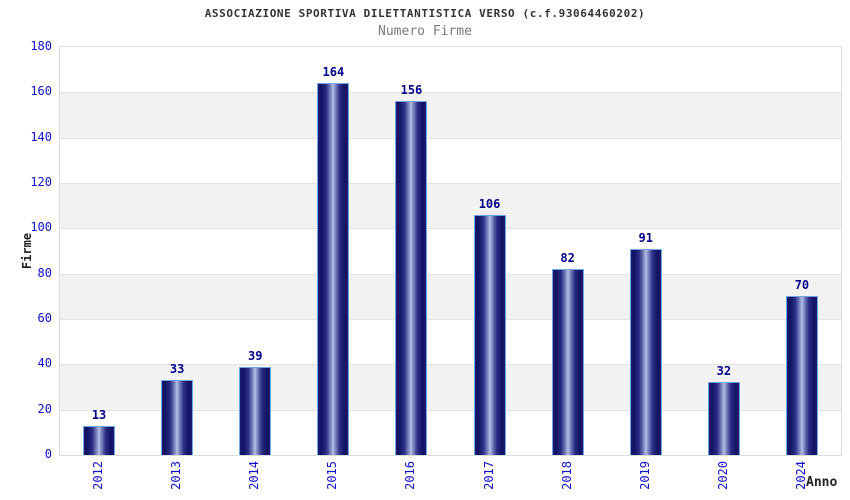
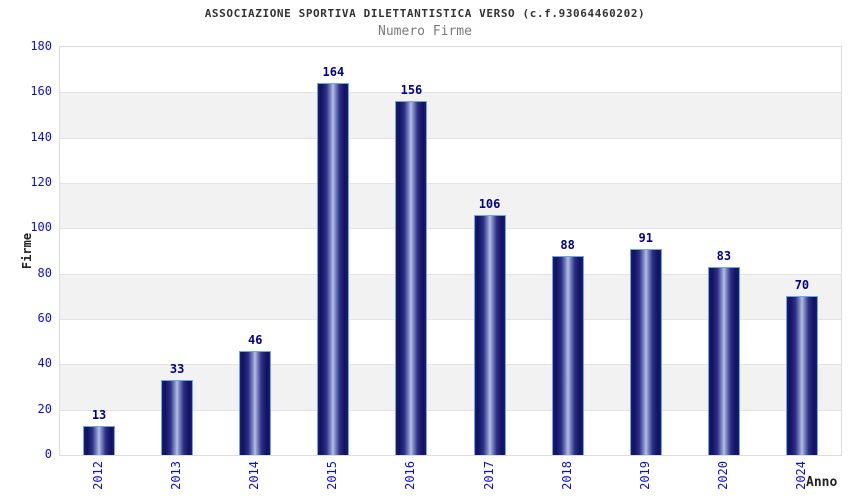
2014: 39 -> 46
2018: 82 -> 88
2020: 32 -> 83
